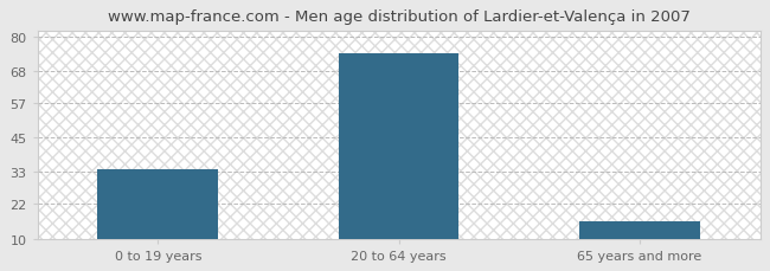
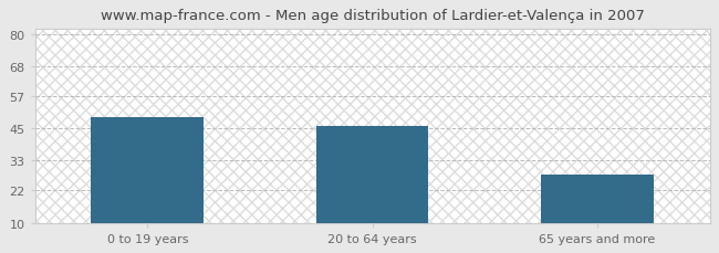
0 to 19 years: 34 -> 49
20 to 64 years: 74 -> 46
65 years and more: 16 -> 28
